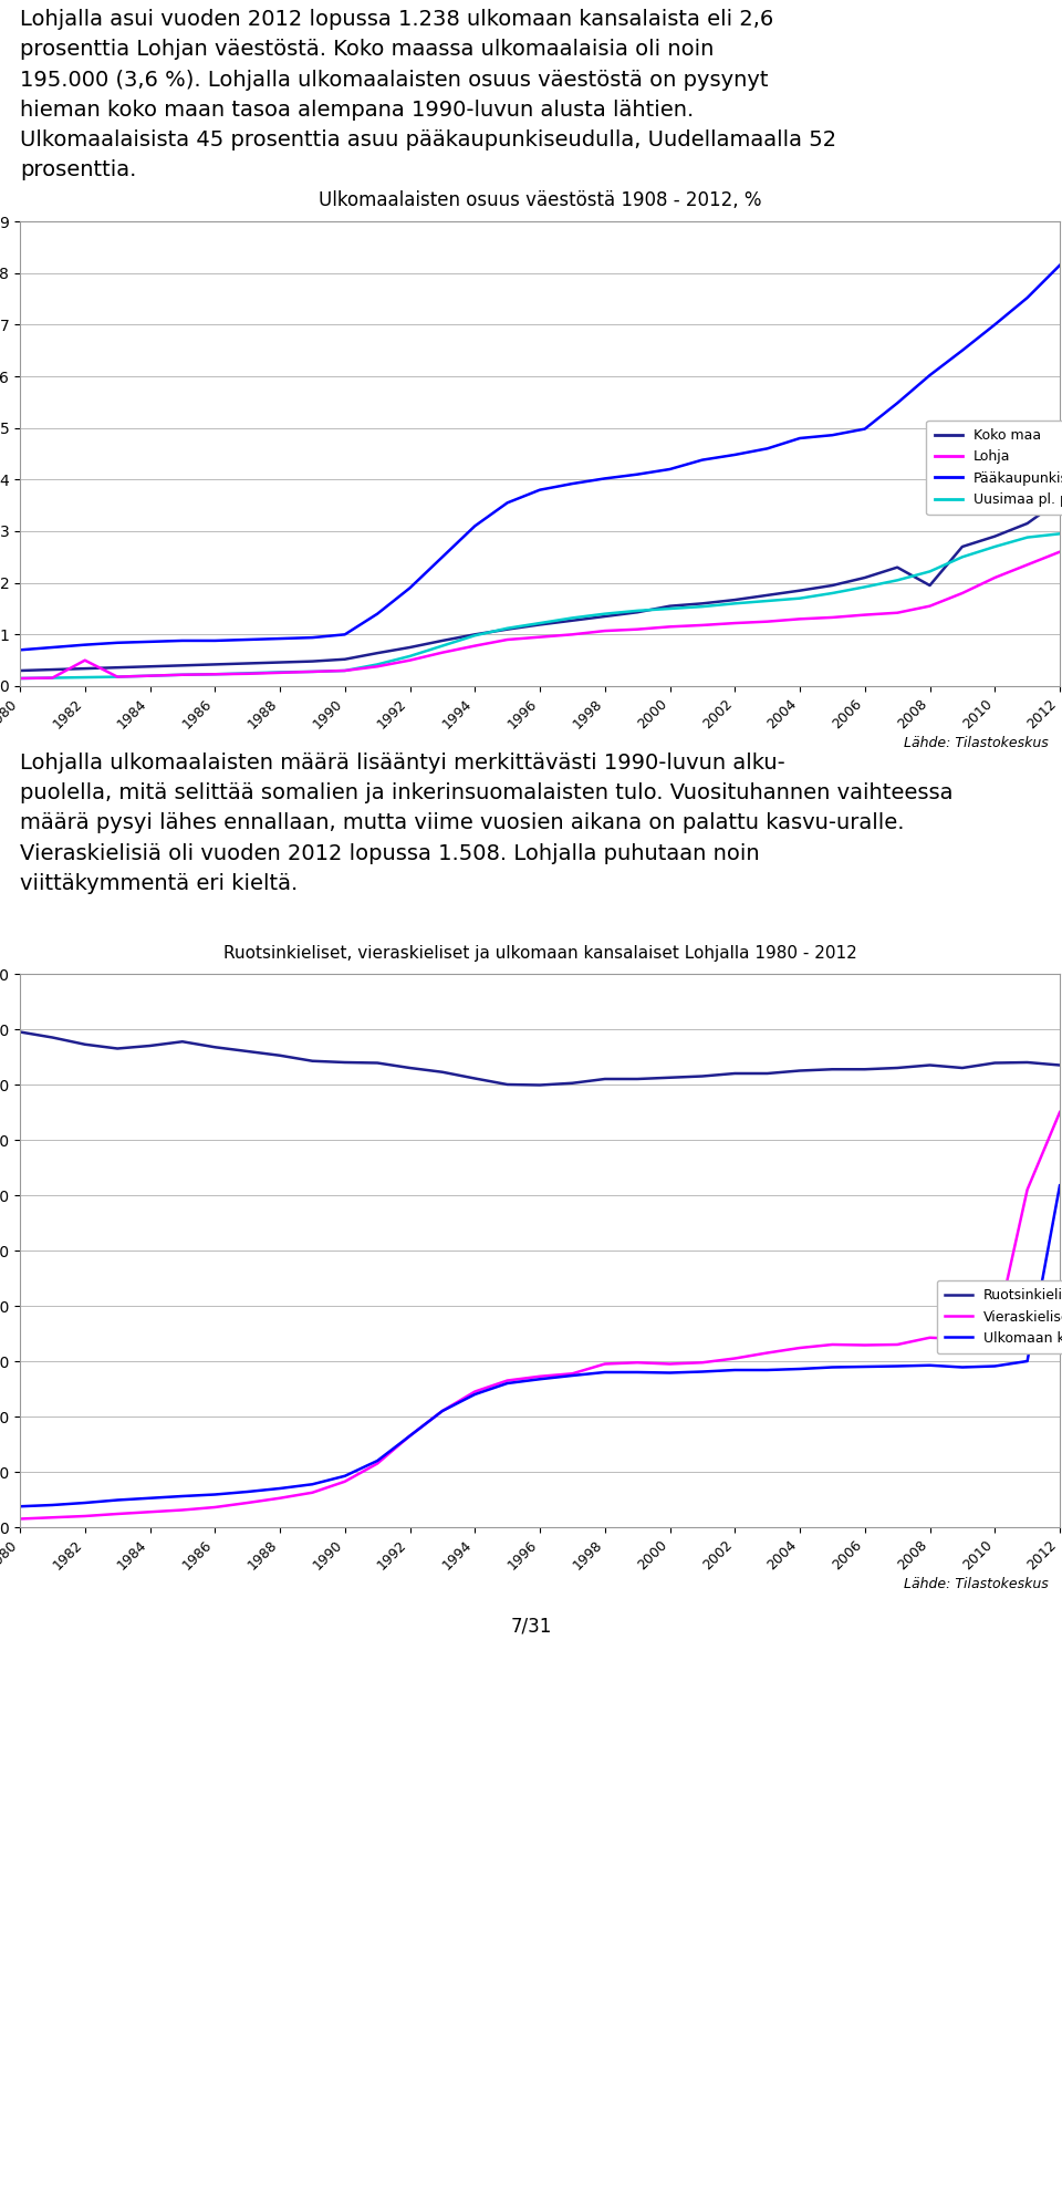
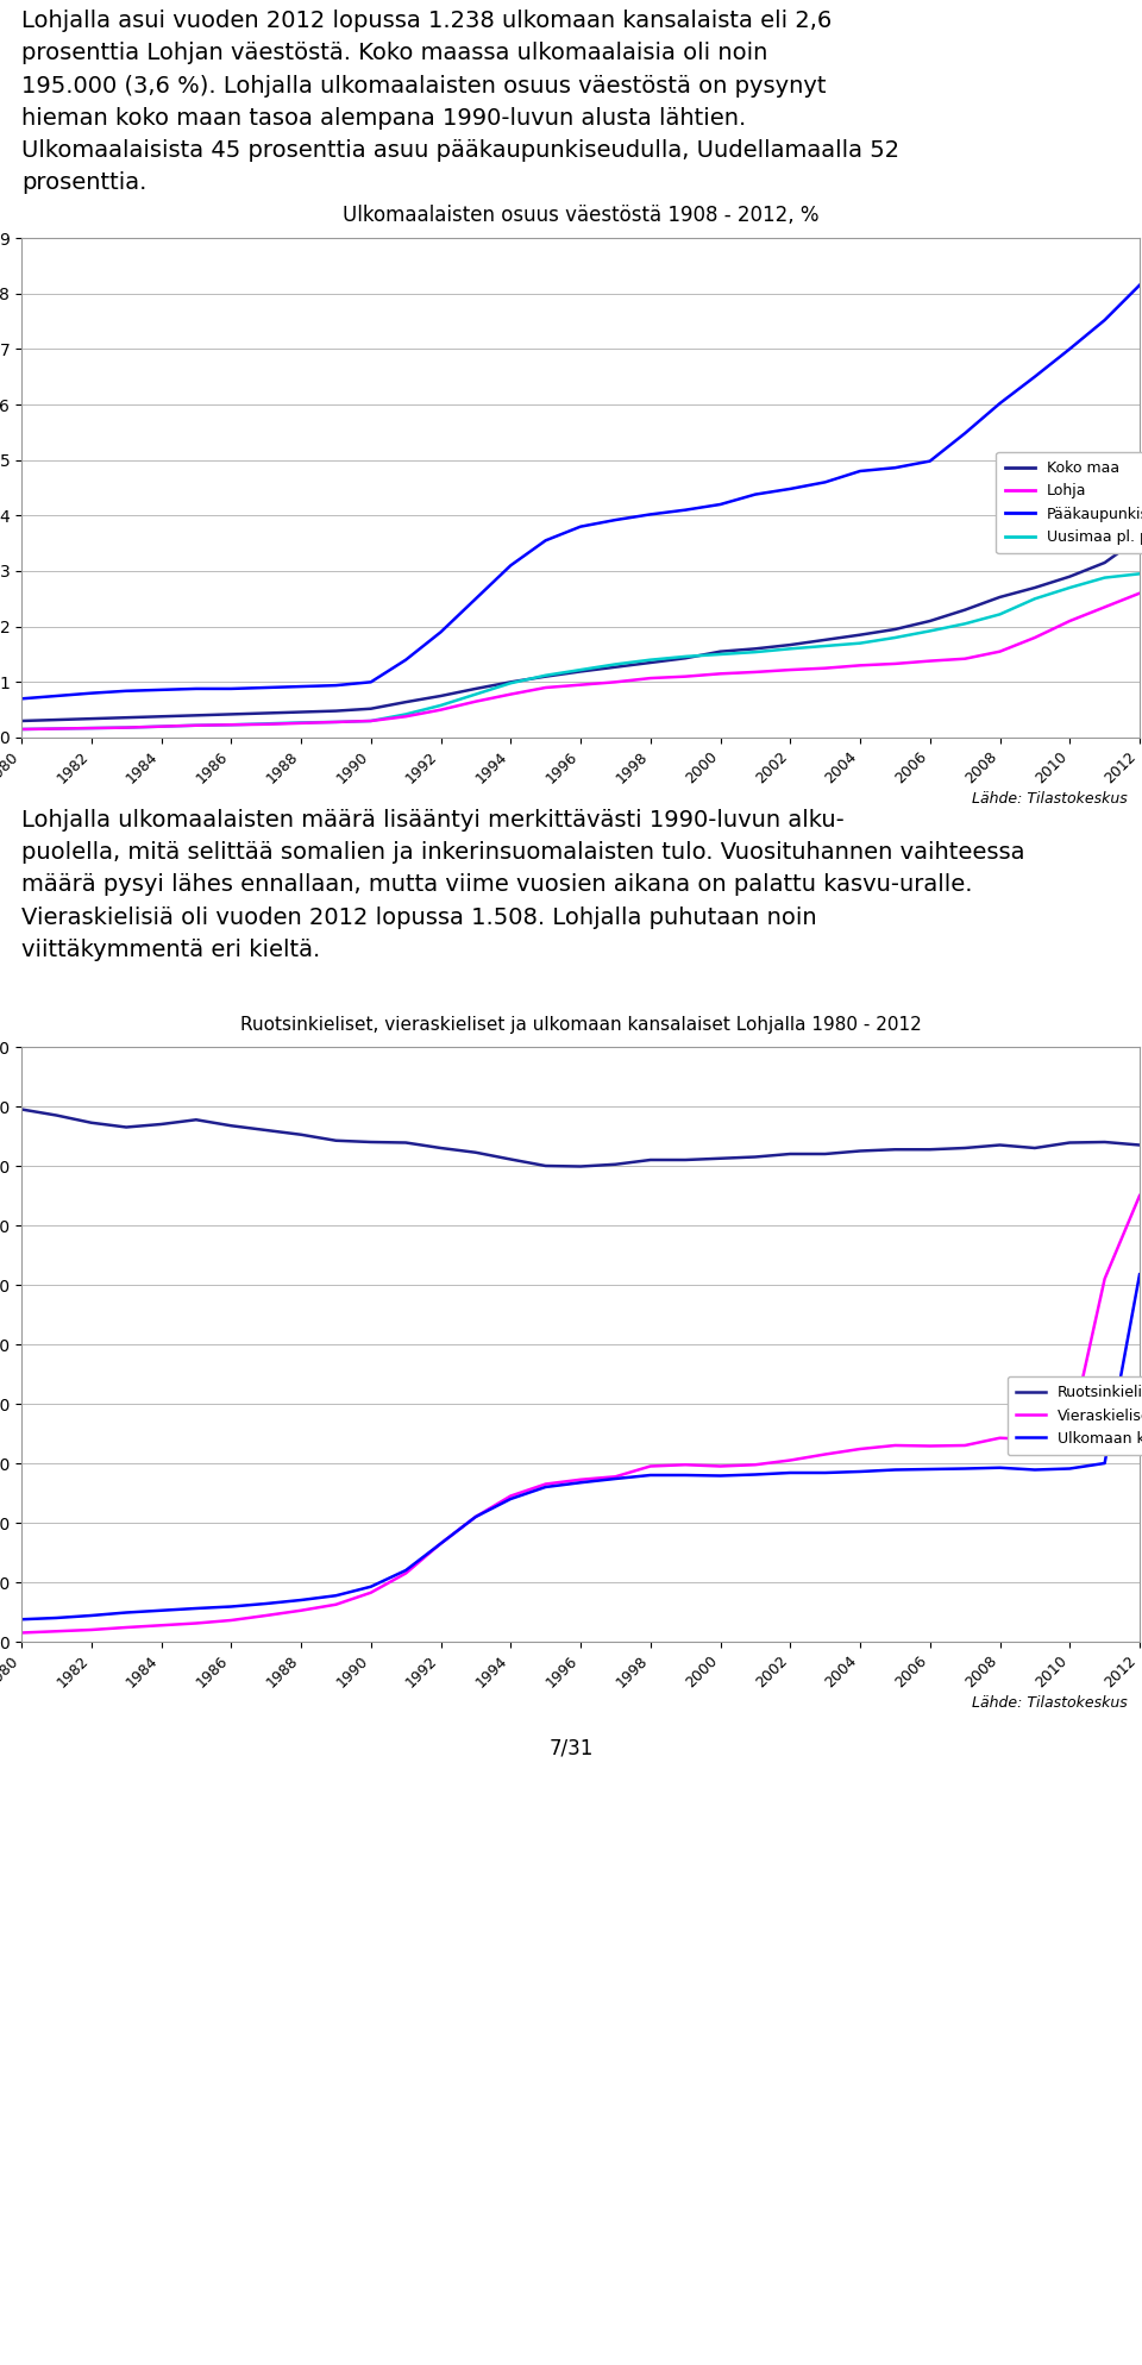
Ulkomaalaisten osuus väestöstä 1908 - 2012, %/Lohja/1982: 0.50 -> 0.17
Ulkomaalaisten osuus väestöstä 1908 - 2012, %/Koko maa/2008: 1.95 -> 2.53
